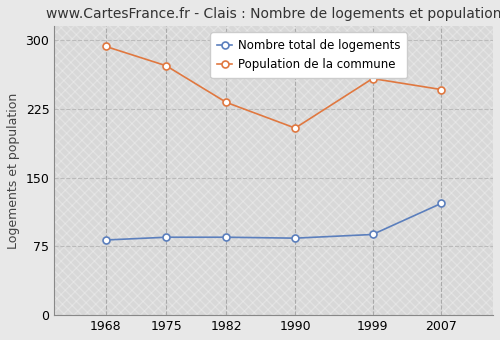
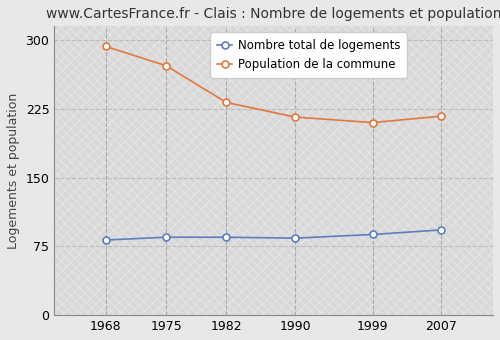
Population de la commune/1990: 204 -> 216
Population de la commune/1999: 258 -> 210
Nombre total de logements/2007: 122 -> 93
Population de la commune/2007: 246 -> 217
